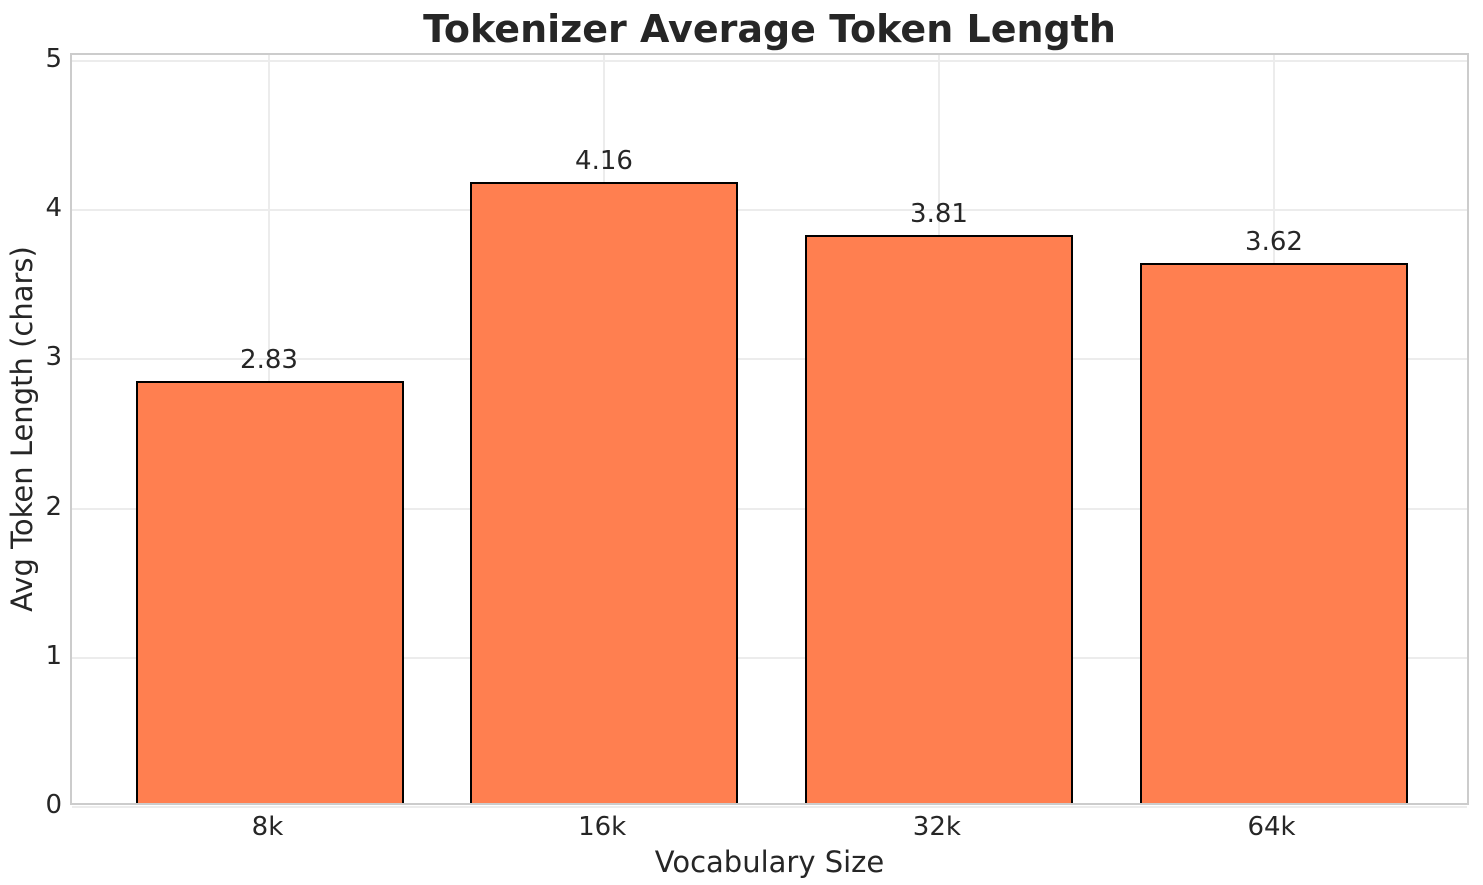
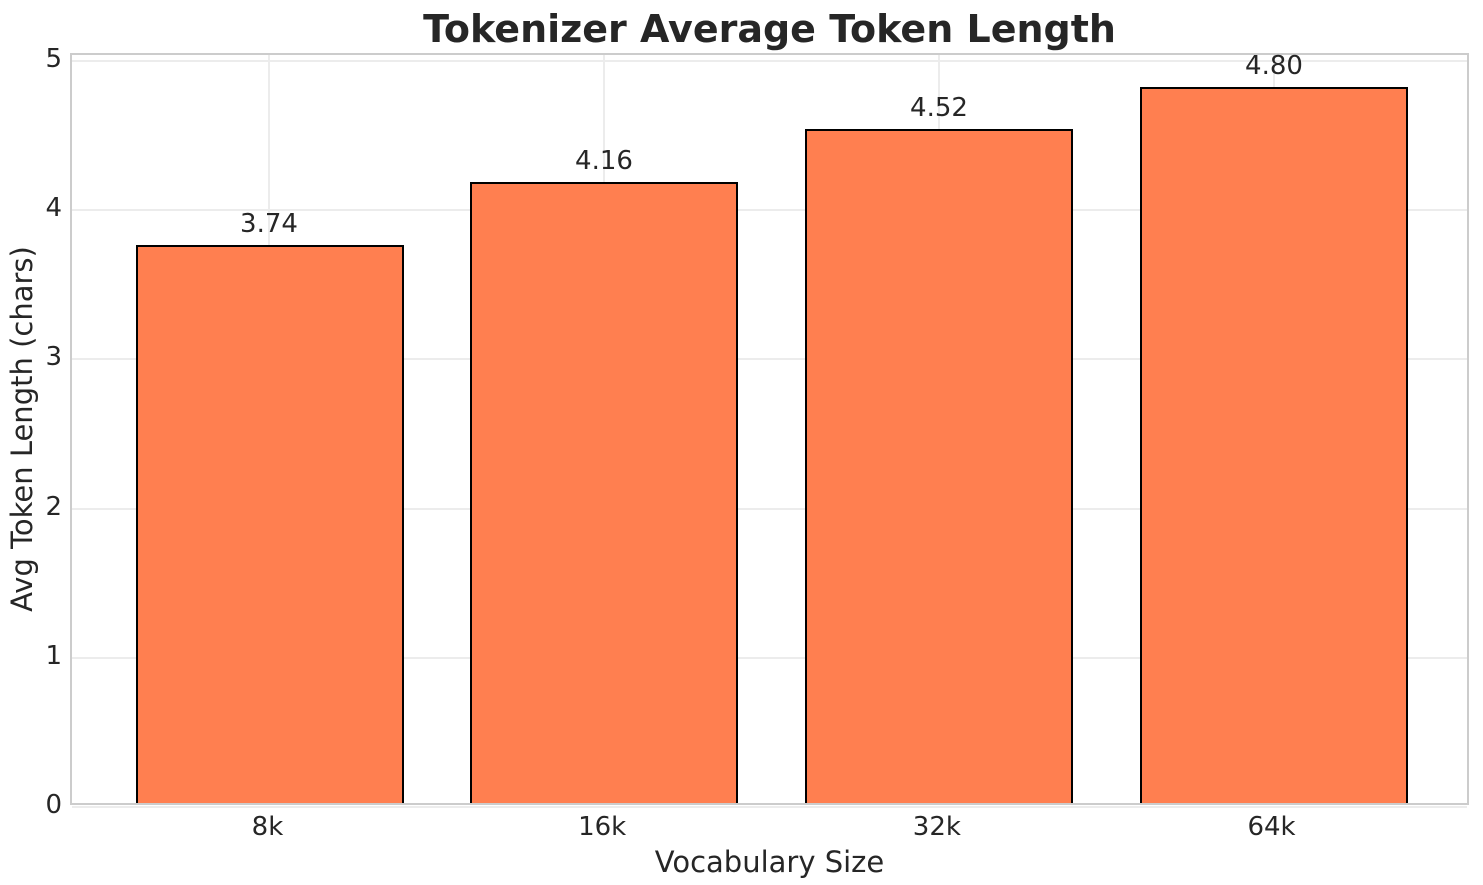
8k: 2.83 -> 3.74
32k: 3.81 -> 4.52
64k: 3.62 -> 4.80
